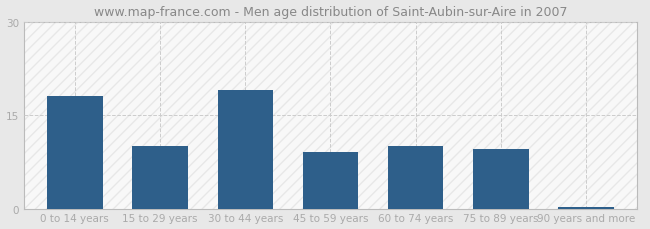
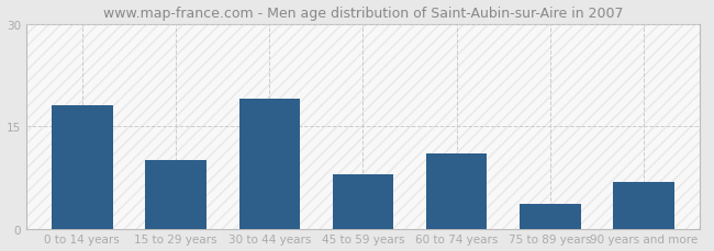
45 to 59 years: 9.0 -> 8.0
60 to 74 years: 10.0 -> 11.0
75 to 89 years: 9.5 -> 3.6
90 years and more: 0.3 -> 6.8
